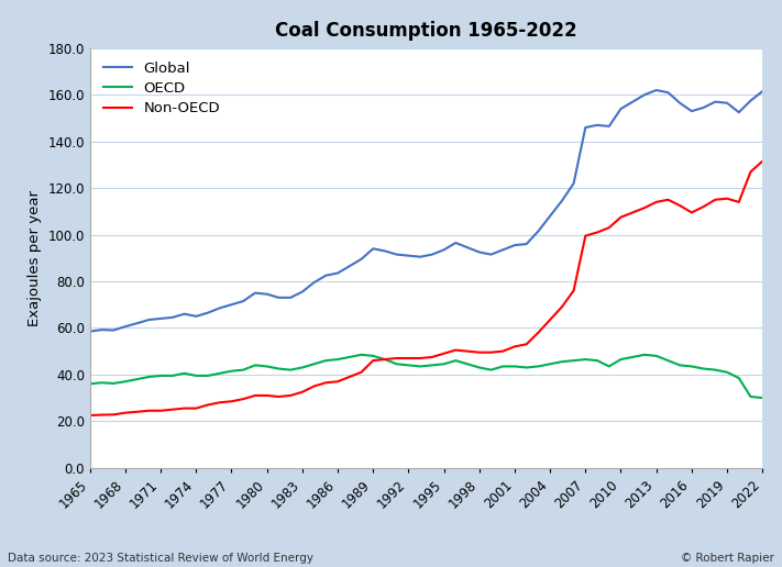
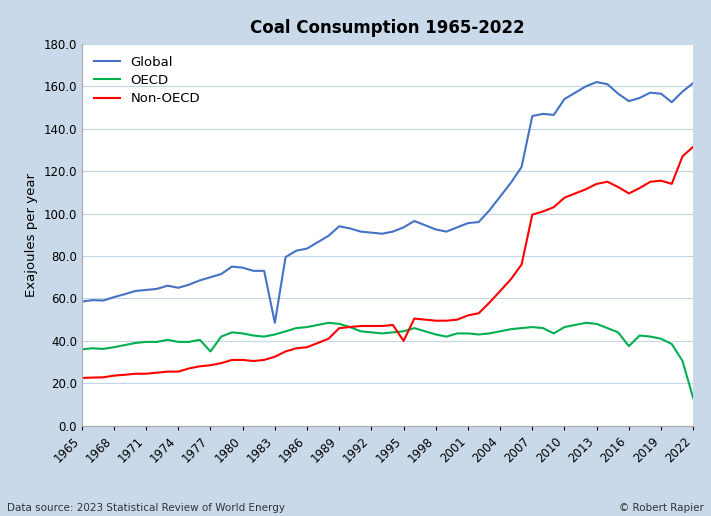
OECD/1977: 41.5 -> 35.0
Global/1983: 75.5 -> 48.5
Non-OECD/1995: 49.0 -> 40.0
OECD/2016: 43.5 -> 37.5
OECD/2022: 30.0 -> 13.0
